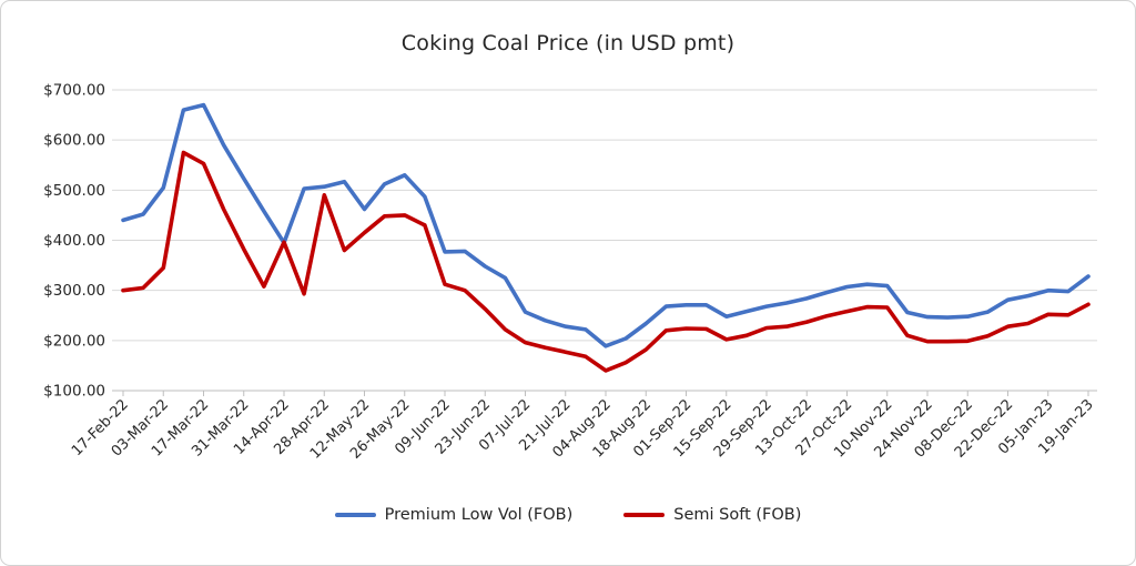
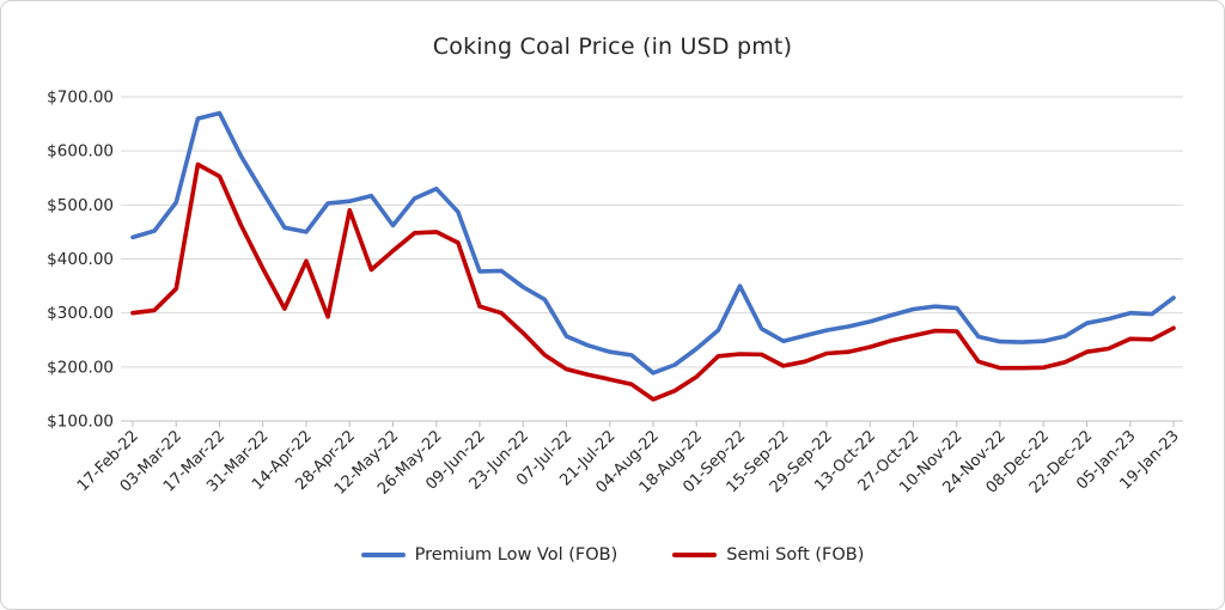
Premium Low Vol (FOB)/14-Apr-22: $400 -> $450
Premium Low Vol (FOB)/01-Sep-22: $270 -> $350
